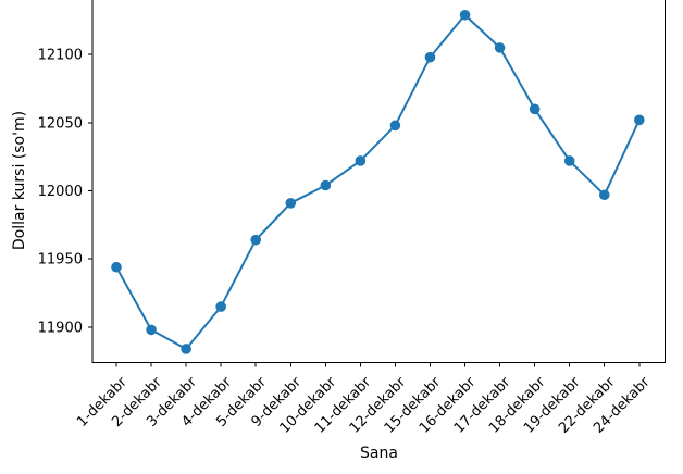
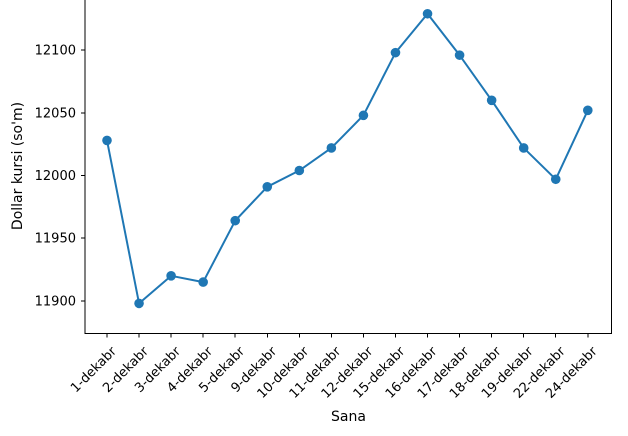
1-dekabr: 11944 -> 12028
3-dekabr: 11884 -> 11920
17-dekabr: 12105 -> 12096
